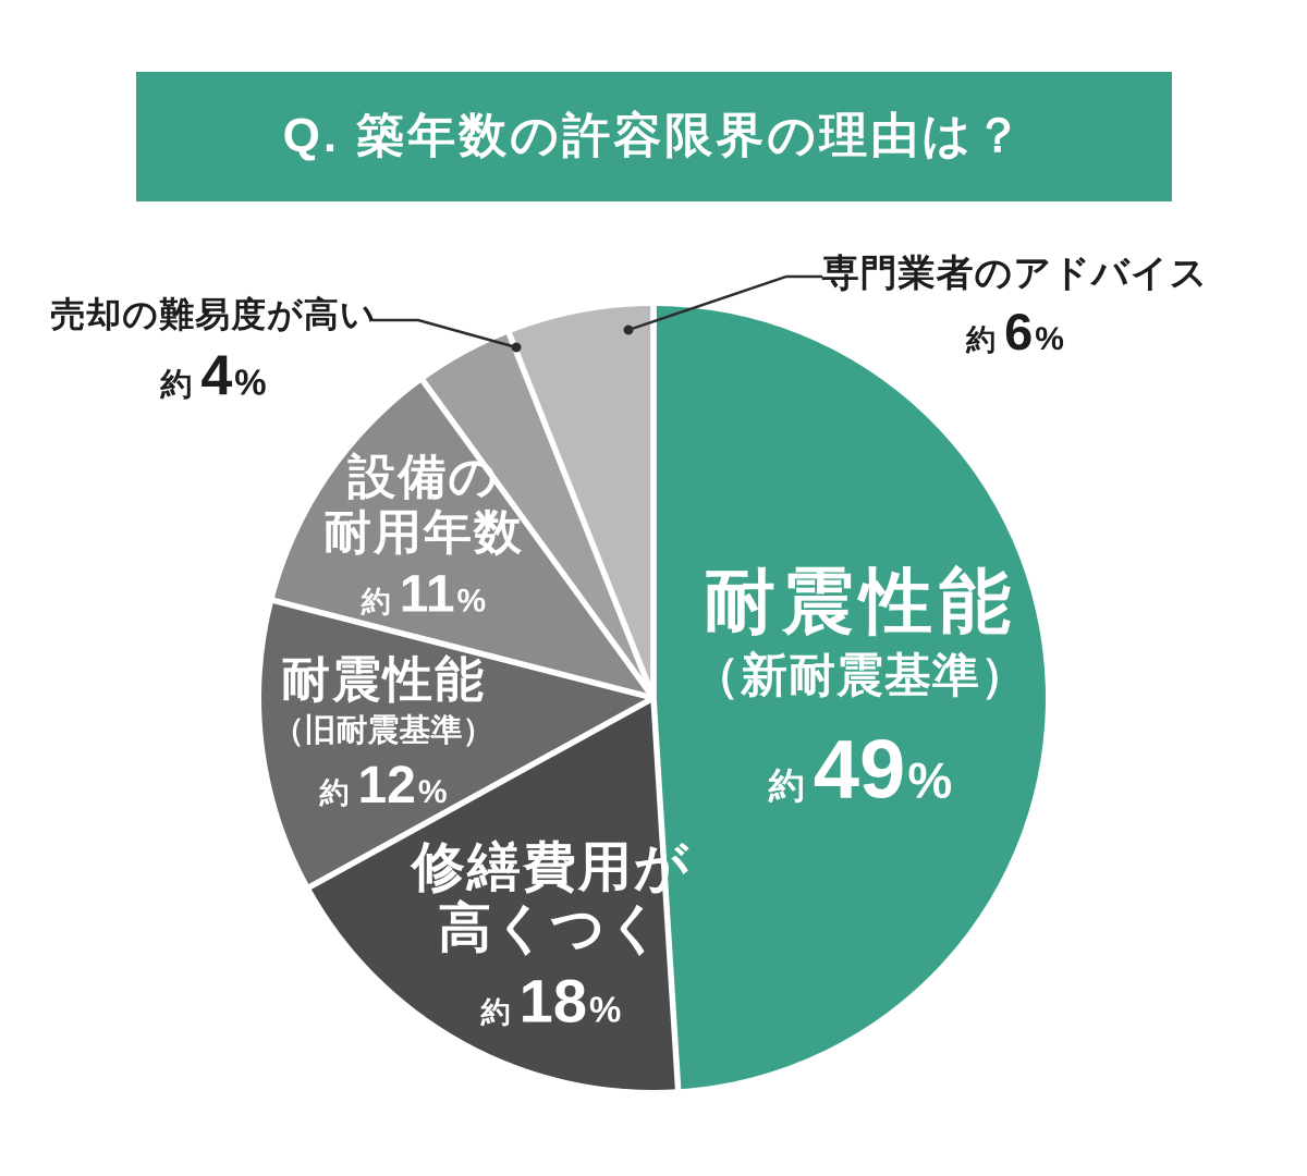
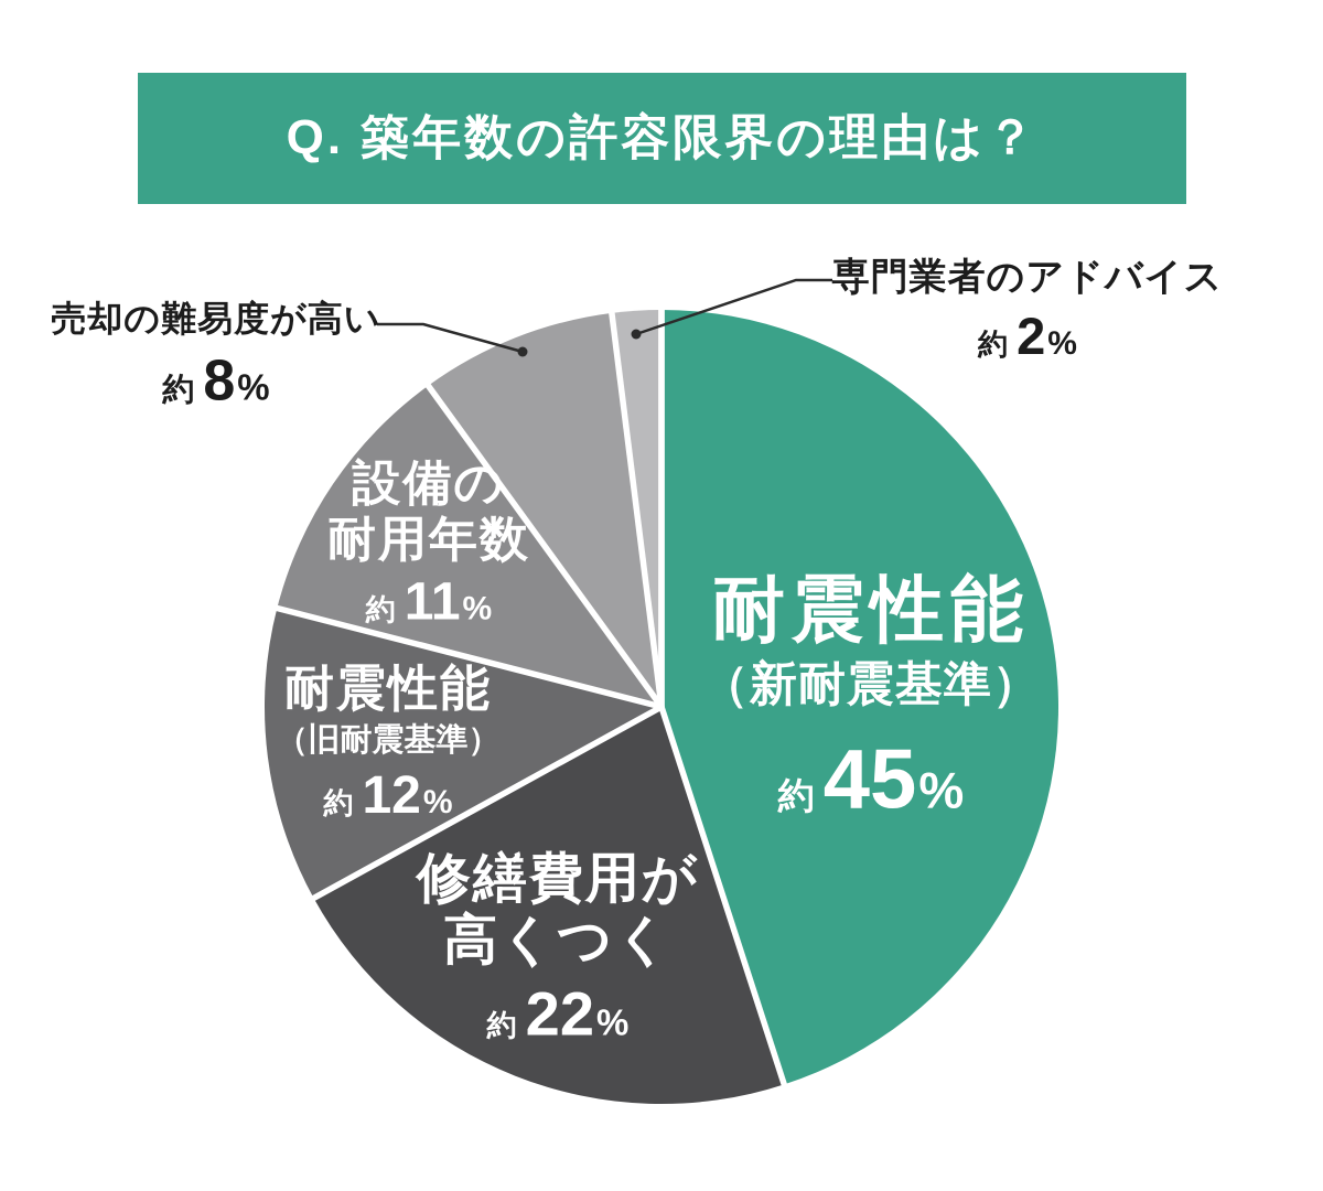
耐震性能（新耐震基準）: 49 -> 45
修繕費用が高くつく: 18 -> 22
売却の難易度が高い: 4 -> 8
専門業者のアドバイス: 6 -> 2
